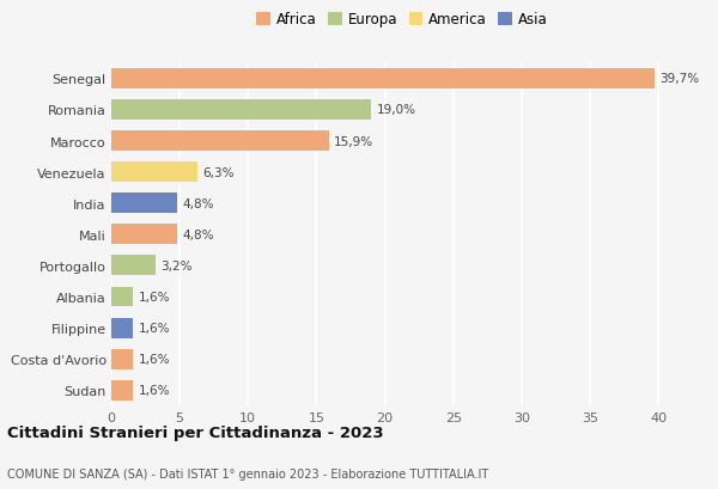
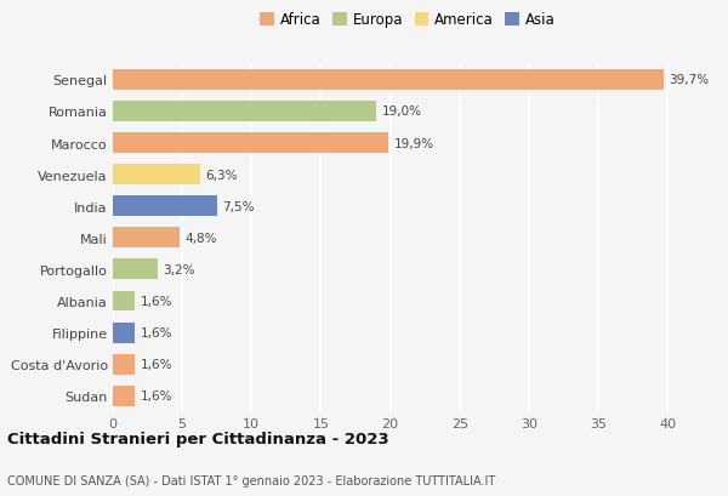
Marocco: 15,9% -> 19,9%
India: 4,8% -> 7,5%
